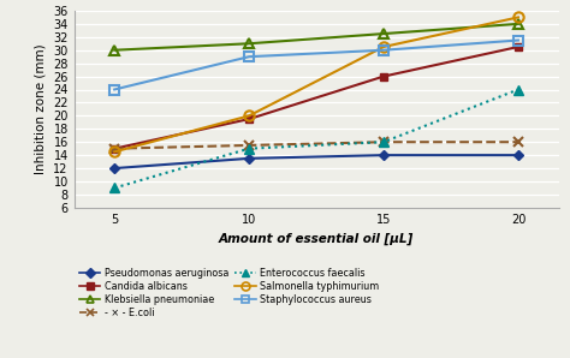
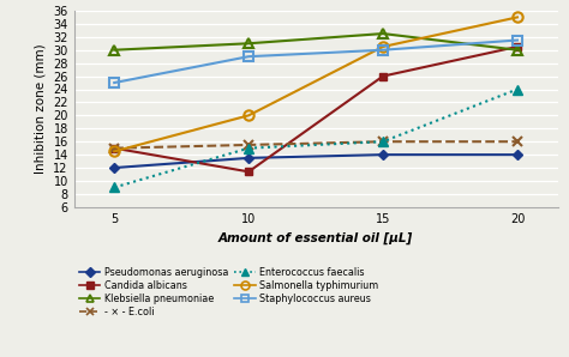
Staphylococcus aureus/5: 24.0 -> 25.0
Candida albicans/10: 19.5 -> 11.4
Klebsiella pneumoniae/20: 34.0 -> 30.0
